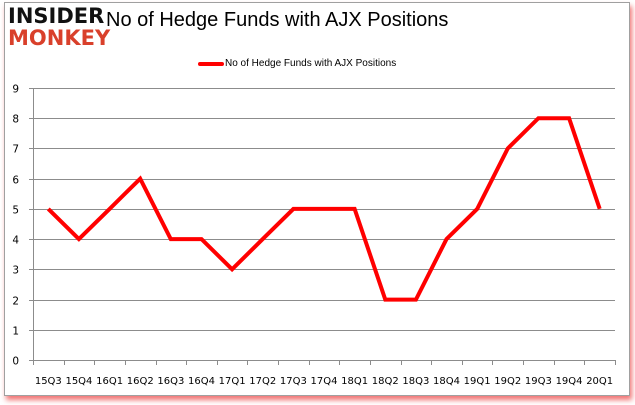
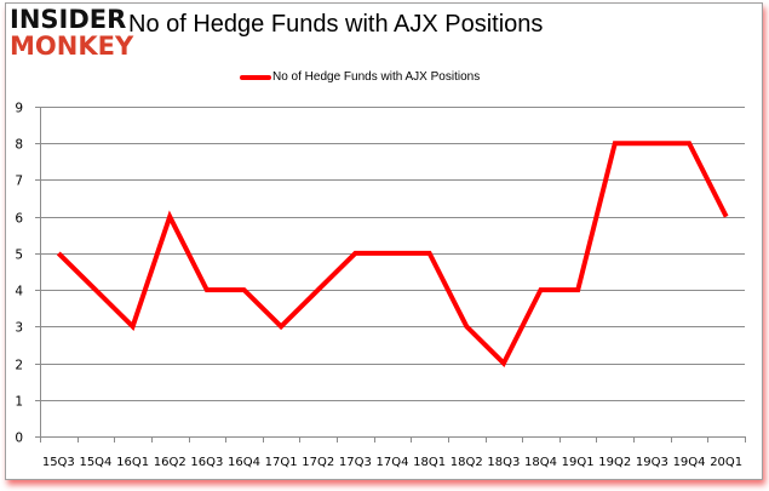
16Q1: 5 -> 3
18Q2: 2 -> 3
19Q1: 5 -> 4
19Q2: 7 -> 8
20Q1: 5 -> 6
